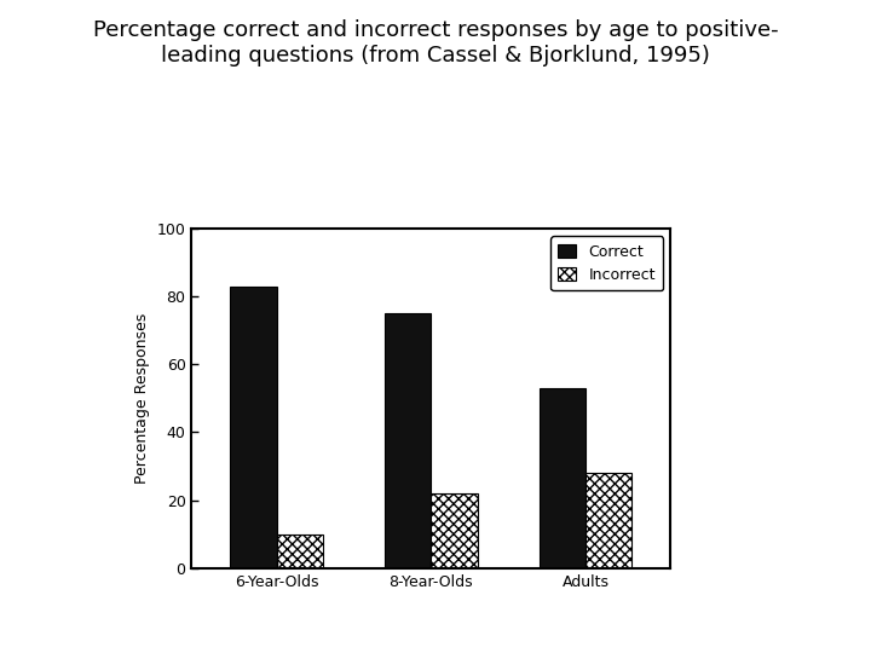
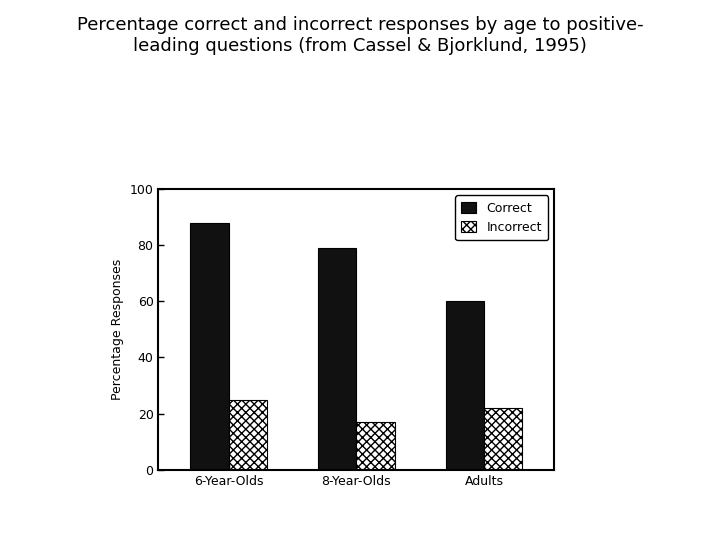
Correct/6-Year-Olds: 83 -> 88
Incorrect/6-Year-Olds: 10 -> 25
Correct/8-Year-Olds: 75 -> 79
Incorrect/8-Year-Olds: 22 -> 17
Correct/Adults: 53 -> 60
Incorrect/Adults: 28 -> 22
